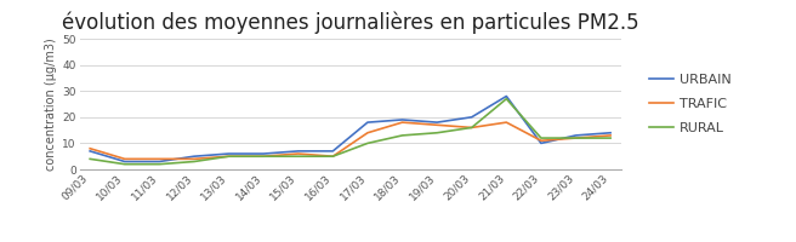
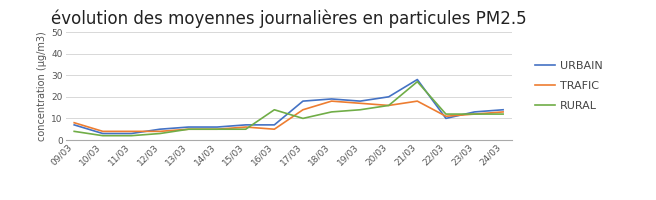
RURAL/16/03: 5 -> 14
